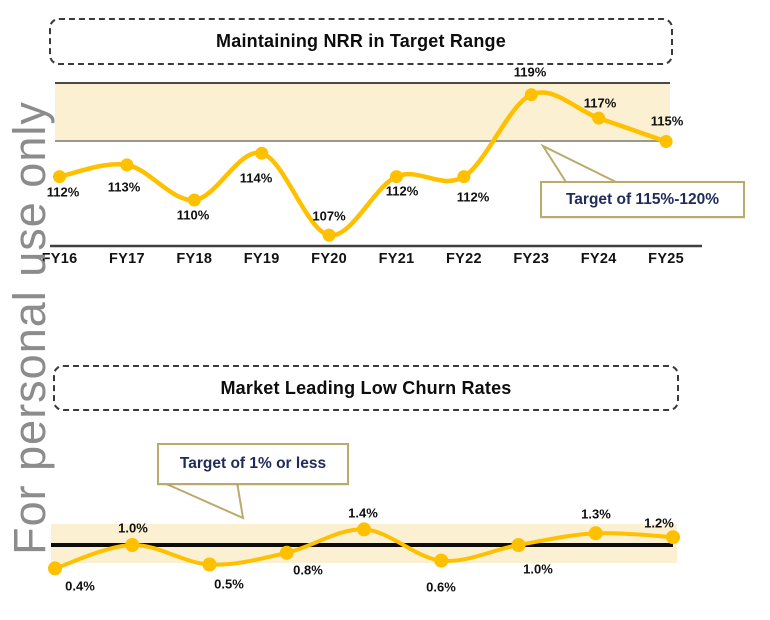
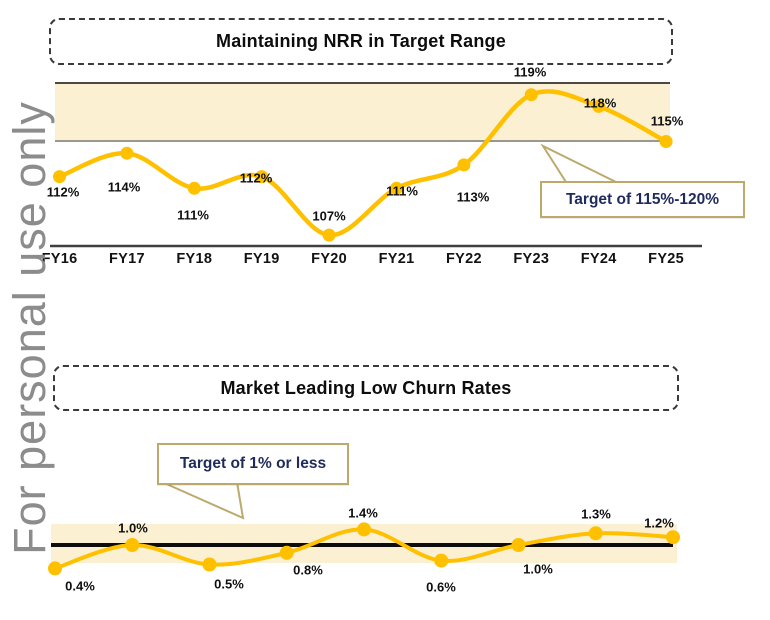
Maintaining NRR in Target Range/FY17: 113% -> 114%
Maintaining NRR in Target Range/FY18: 110% -> 111%
Maintaining NRR in Target Range/FY19: 114% -> 112%
Maintaining NRR in Target Range/FY21: 112% -> 111%
Maintaining NRR in Target Range/FY22: 112% -> 113%
Maintaining NRR in Target Range/FY24: 117% -> 118%
